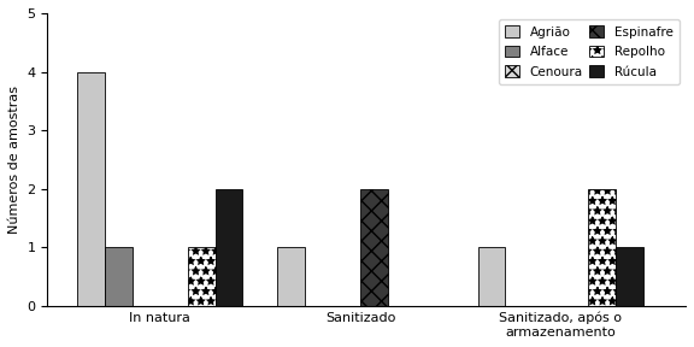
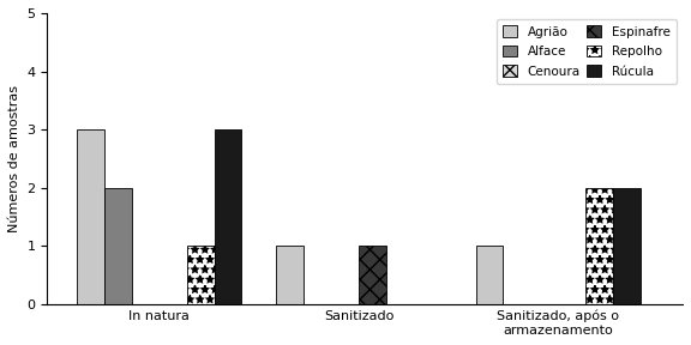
Agrião/In natura: 4 -> 3
Alface/In natura: 1 -> 2
Rúcula/In natura: 2 -> 3
Espinafre/Sanitizado: 2 -> 1
Rúcula/Sanitizado, após o armazenamento: 1 -> 2
